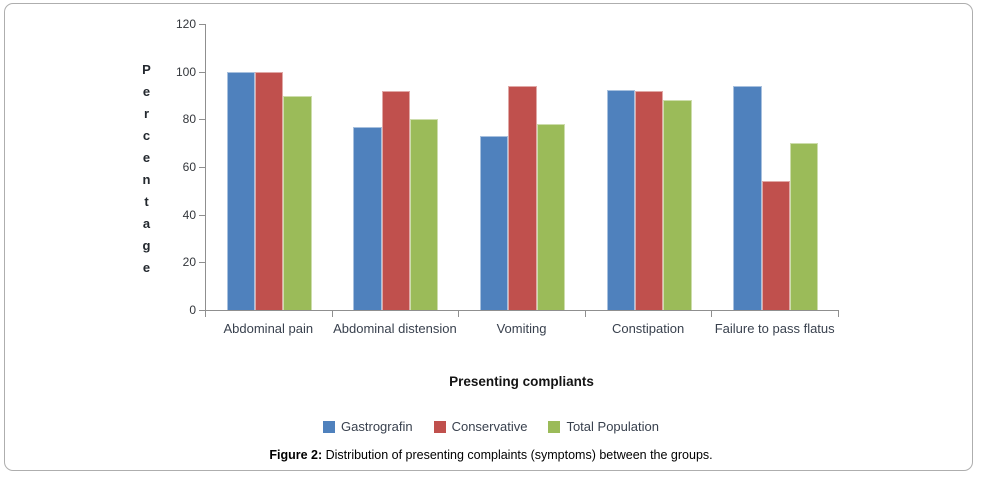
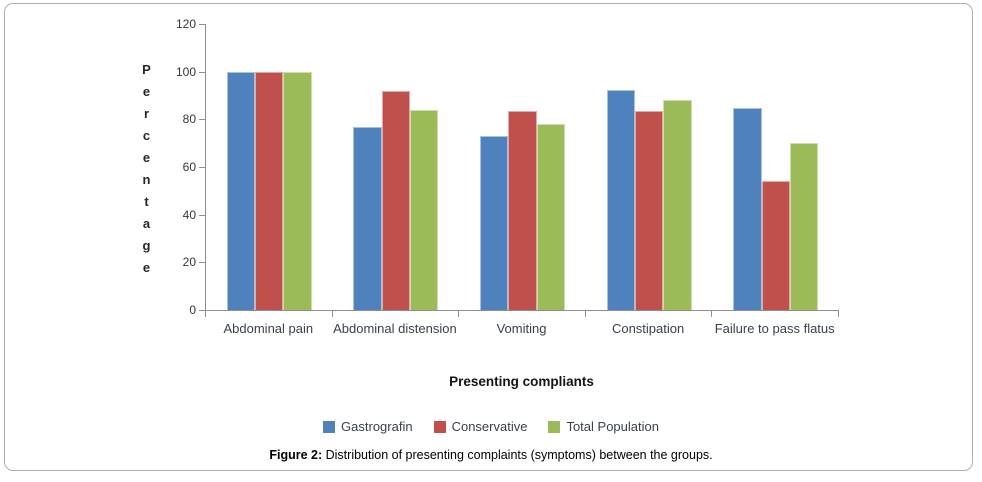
Total Population/Abdominal pain: 90 -> 100
Total Population/Abdominal distension: 80 -> 84
Conservative/Vomiting: 94 -> 83
Conservative/Constipation: 92 -> 83
Gastrografin/Failure to pass flatus: 94 -> 85
